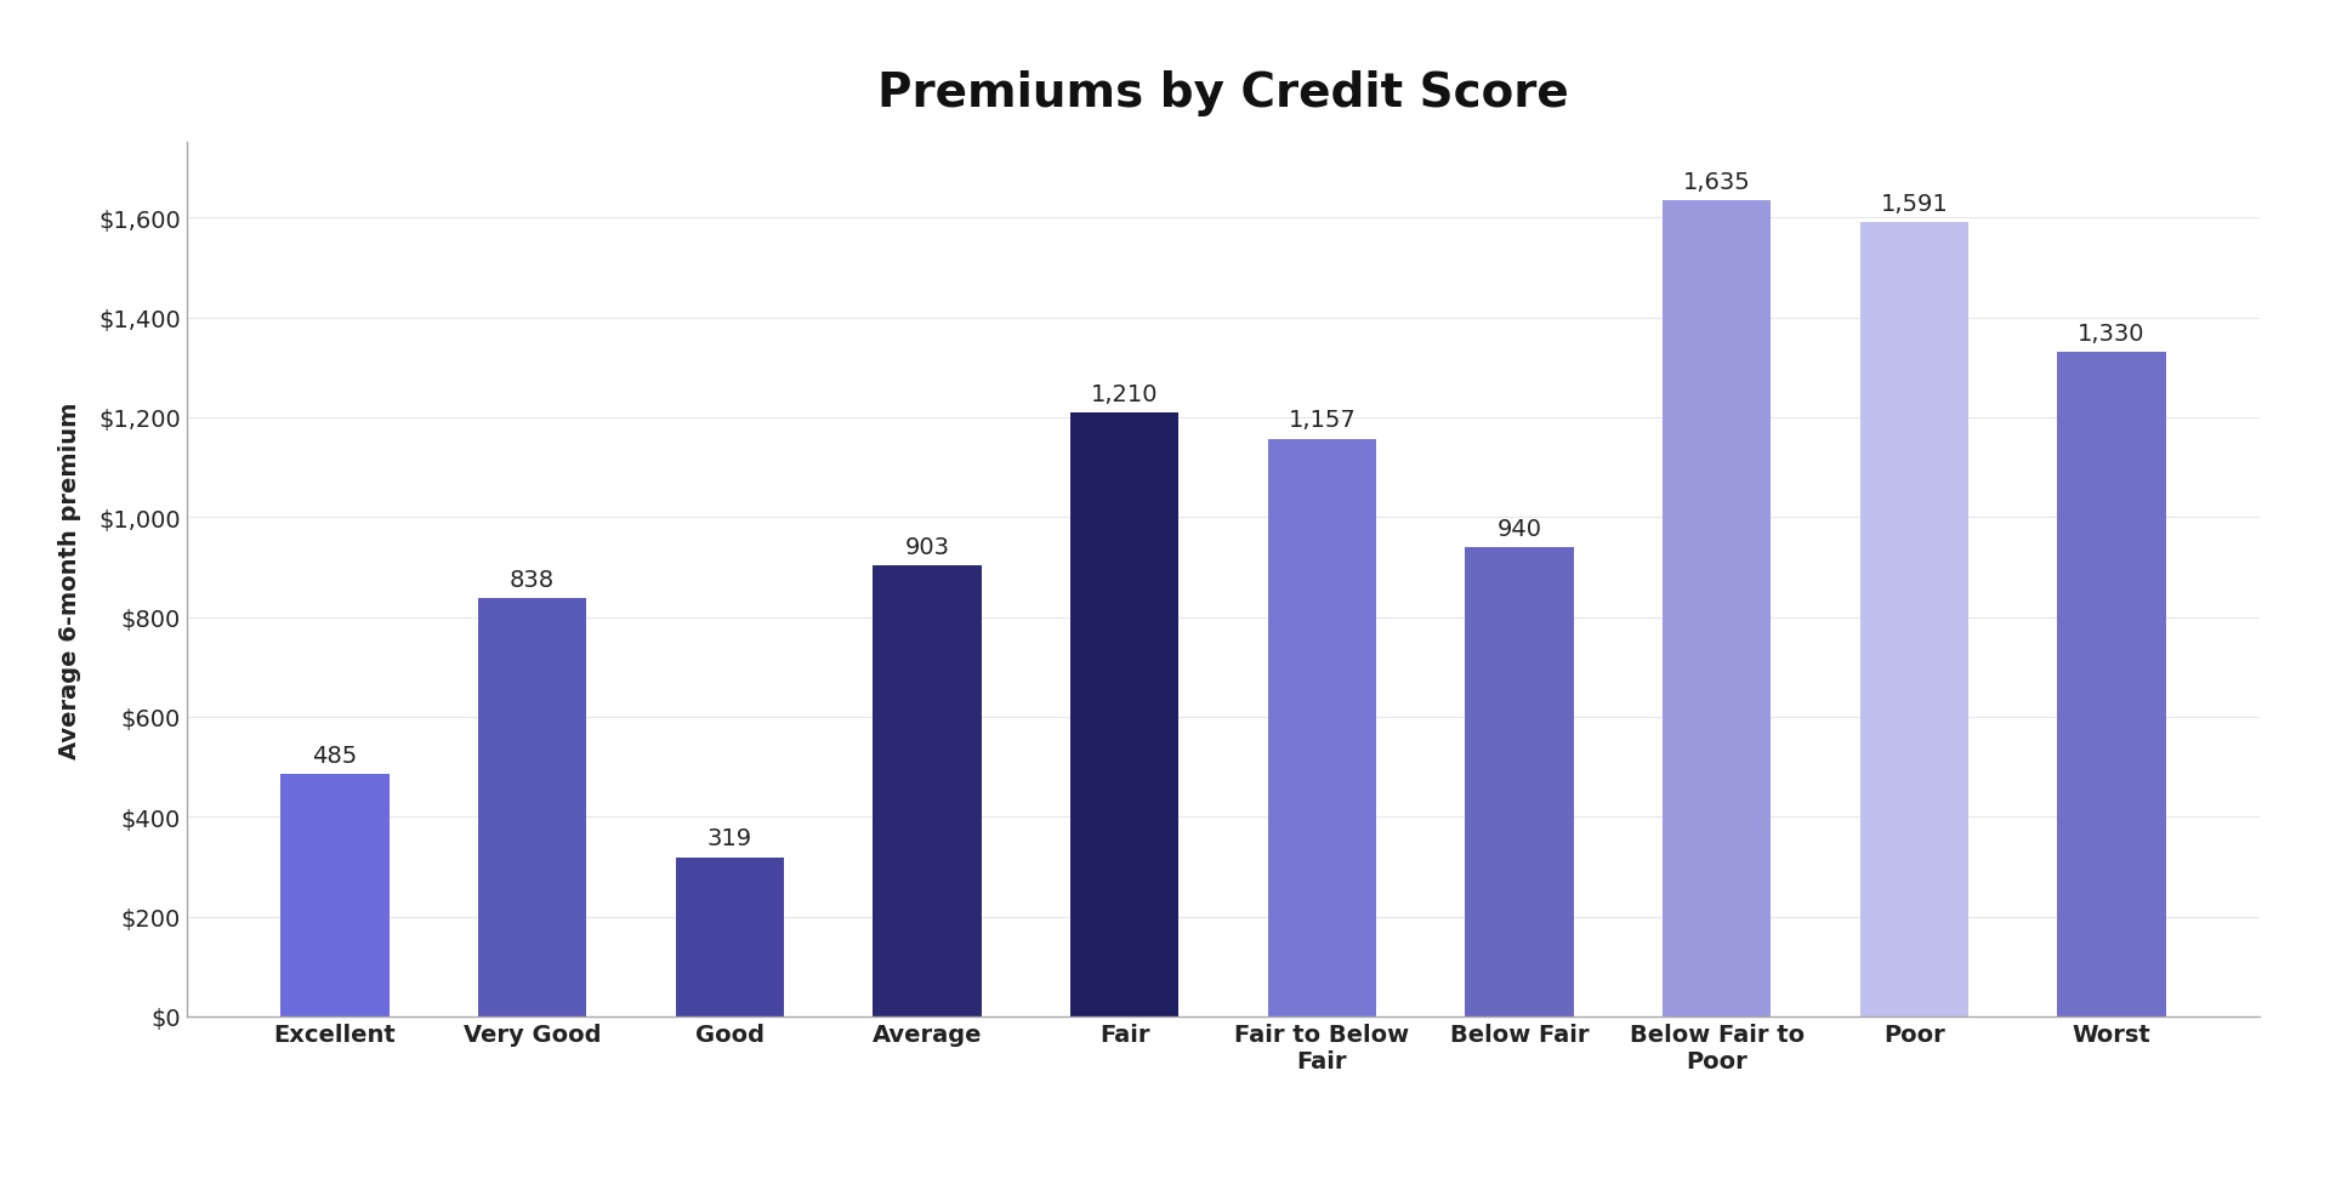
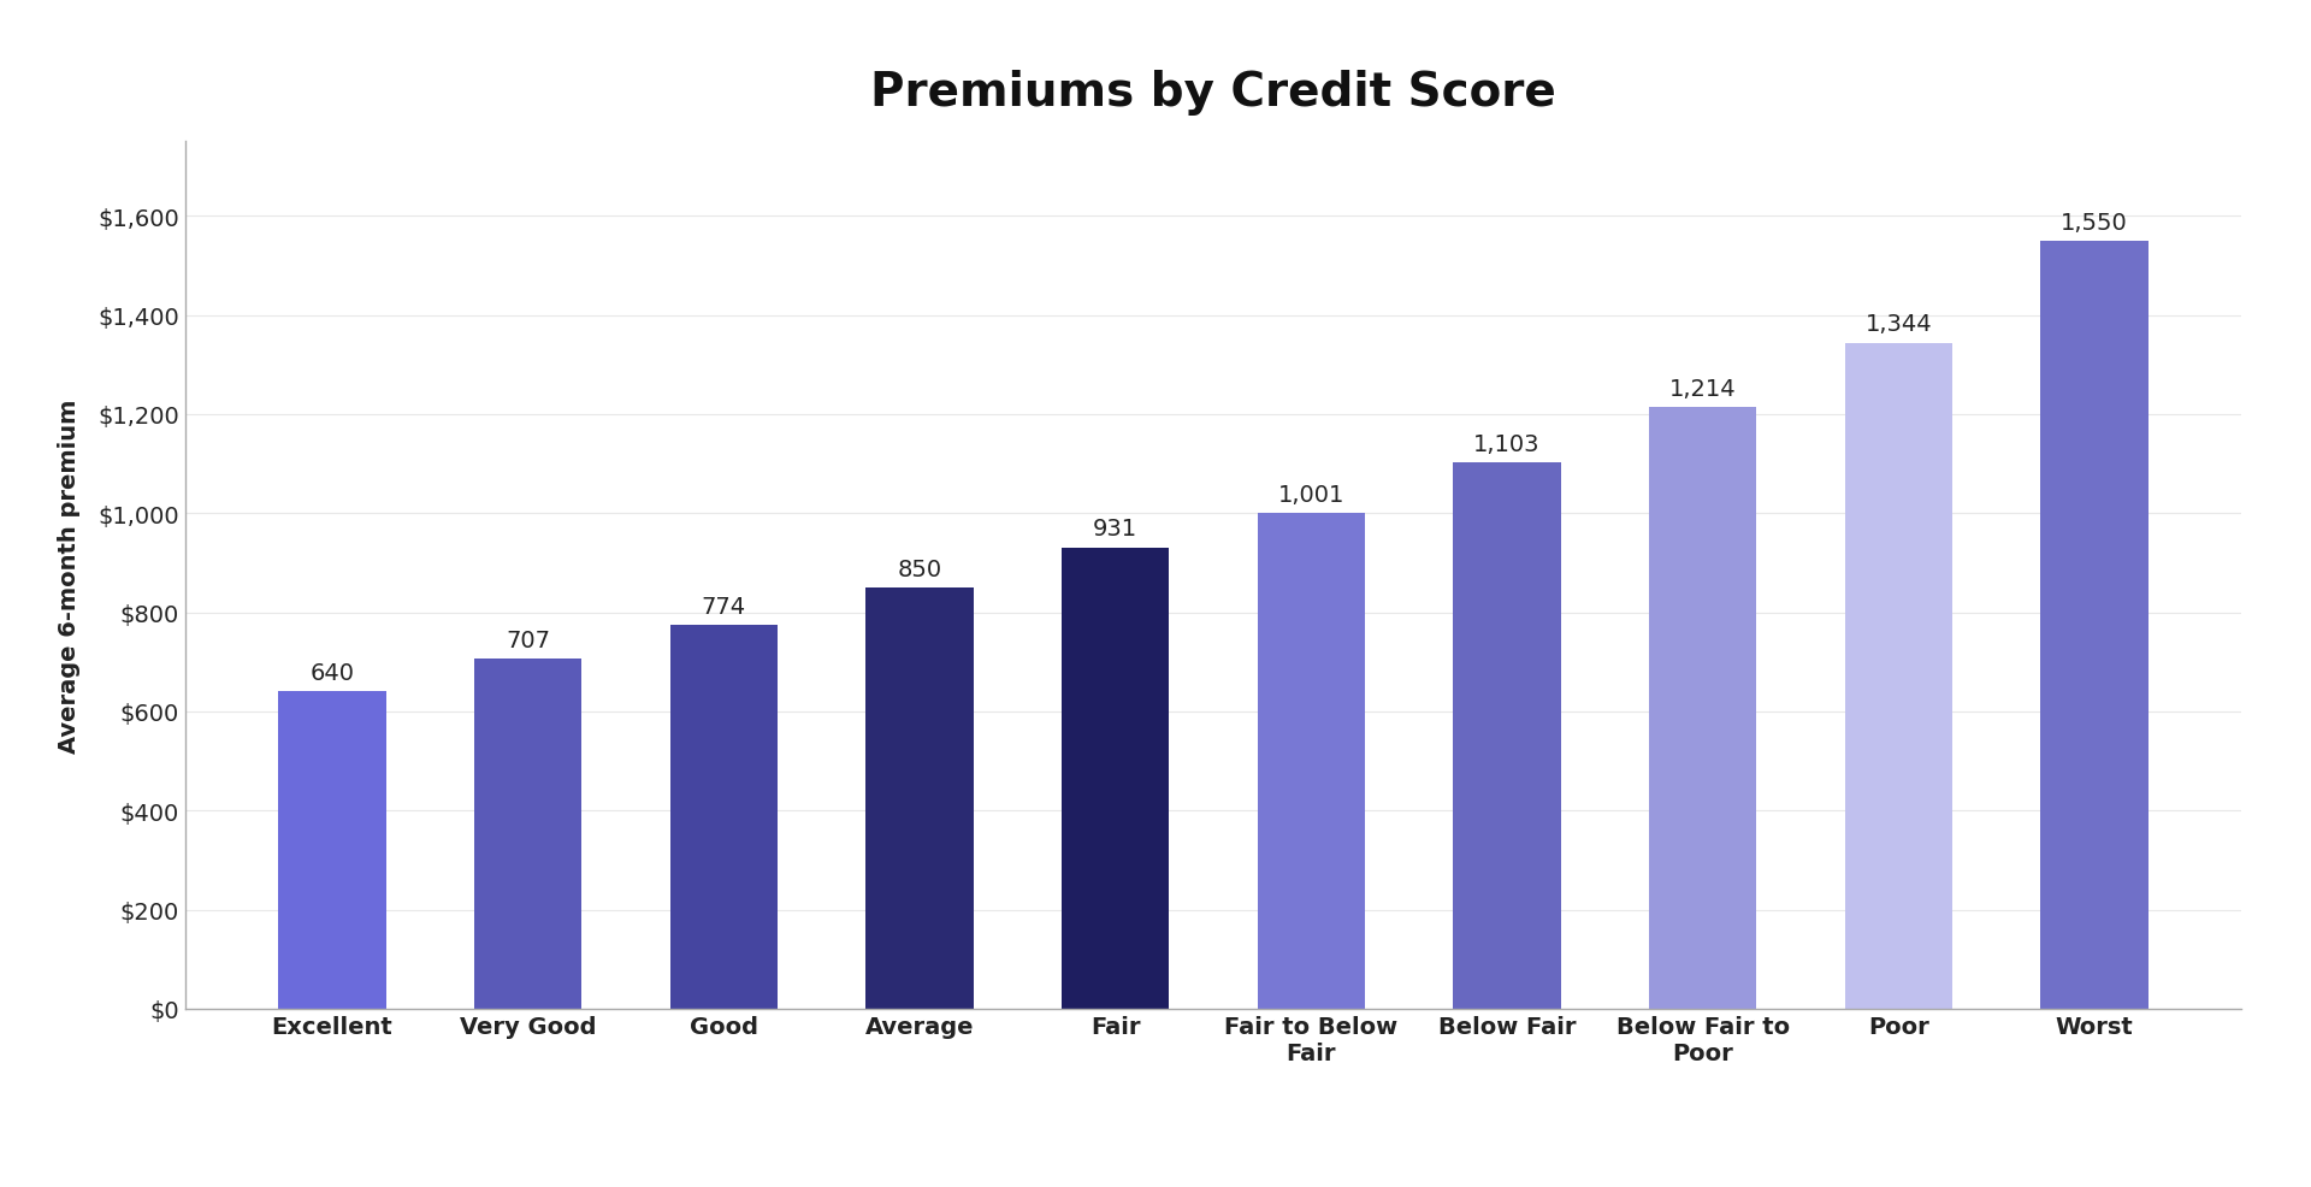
Excellent: 485 -> 640
Very Good: 838 -> 707
Good: 319 -> 774
Average: 903 -> 850
Fair: 1,210 -> 931
Fair to Below Fair: 1,157 -> 1,001
Below Fair: 940 -> 1,103
Below Fair to Poor: 1,635 -> 1,214
Poor: 1,591 -> 1,344
Worst: 1,330 -> 1,550
